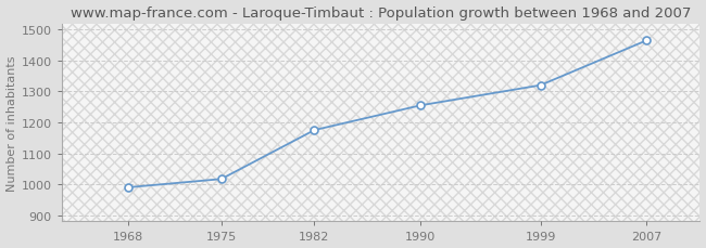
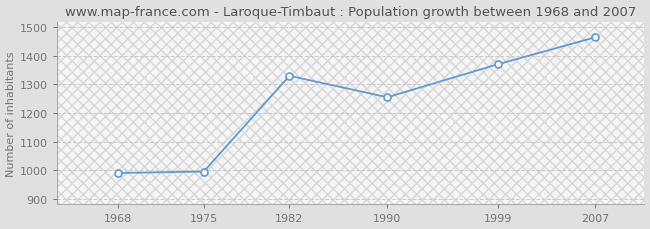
1975: 1017 -> 995
1982: 1175 -> 1330
1999: 1320 -> 1370
